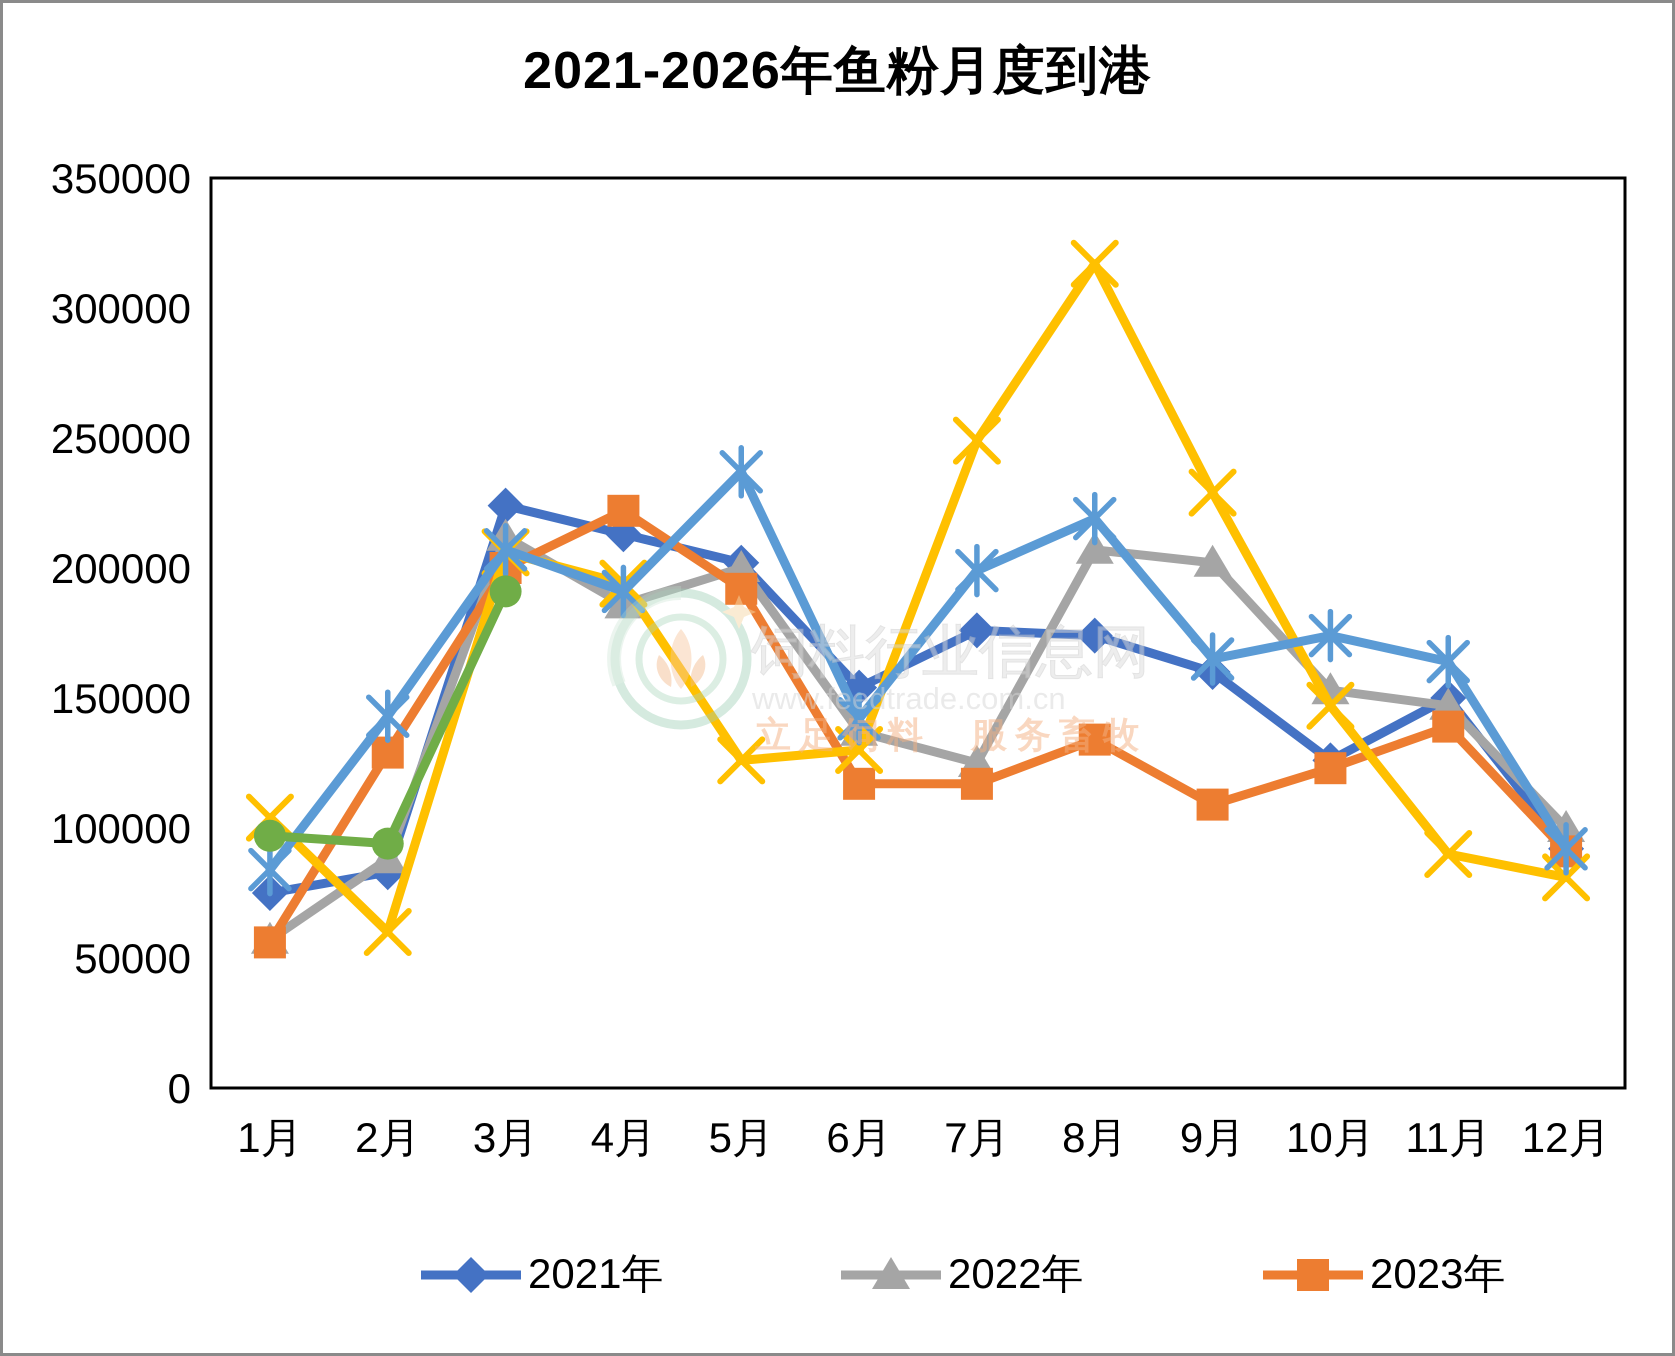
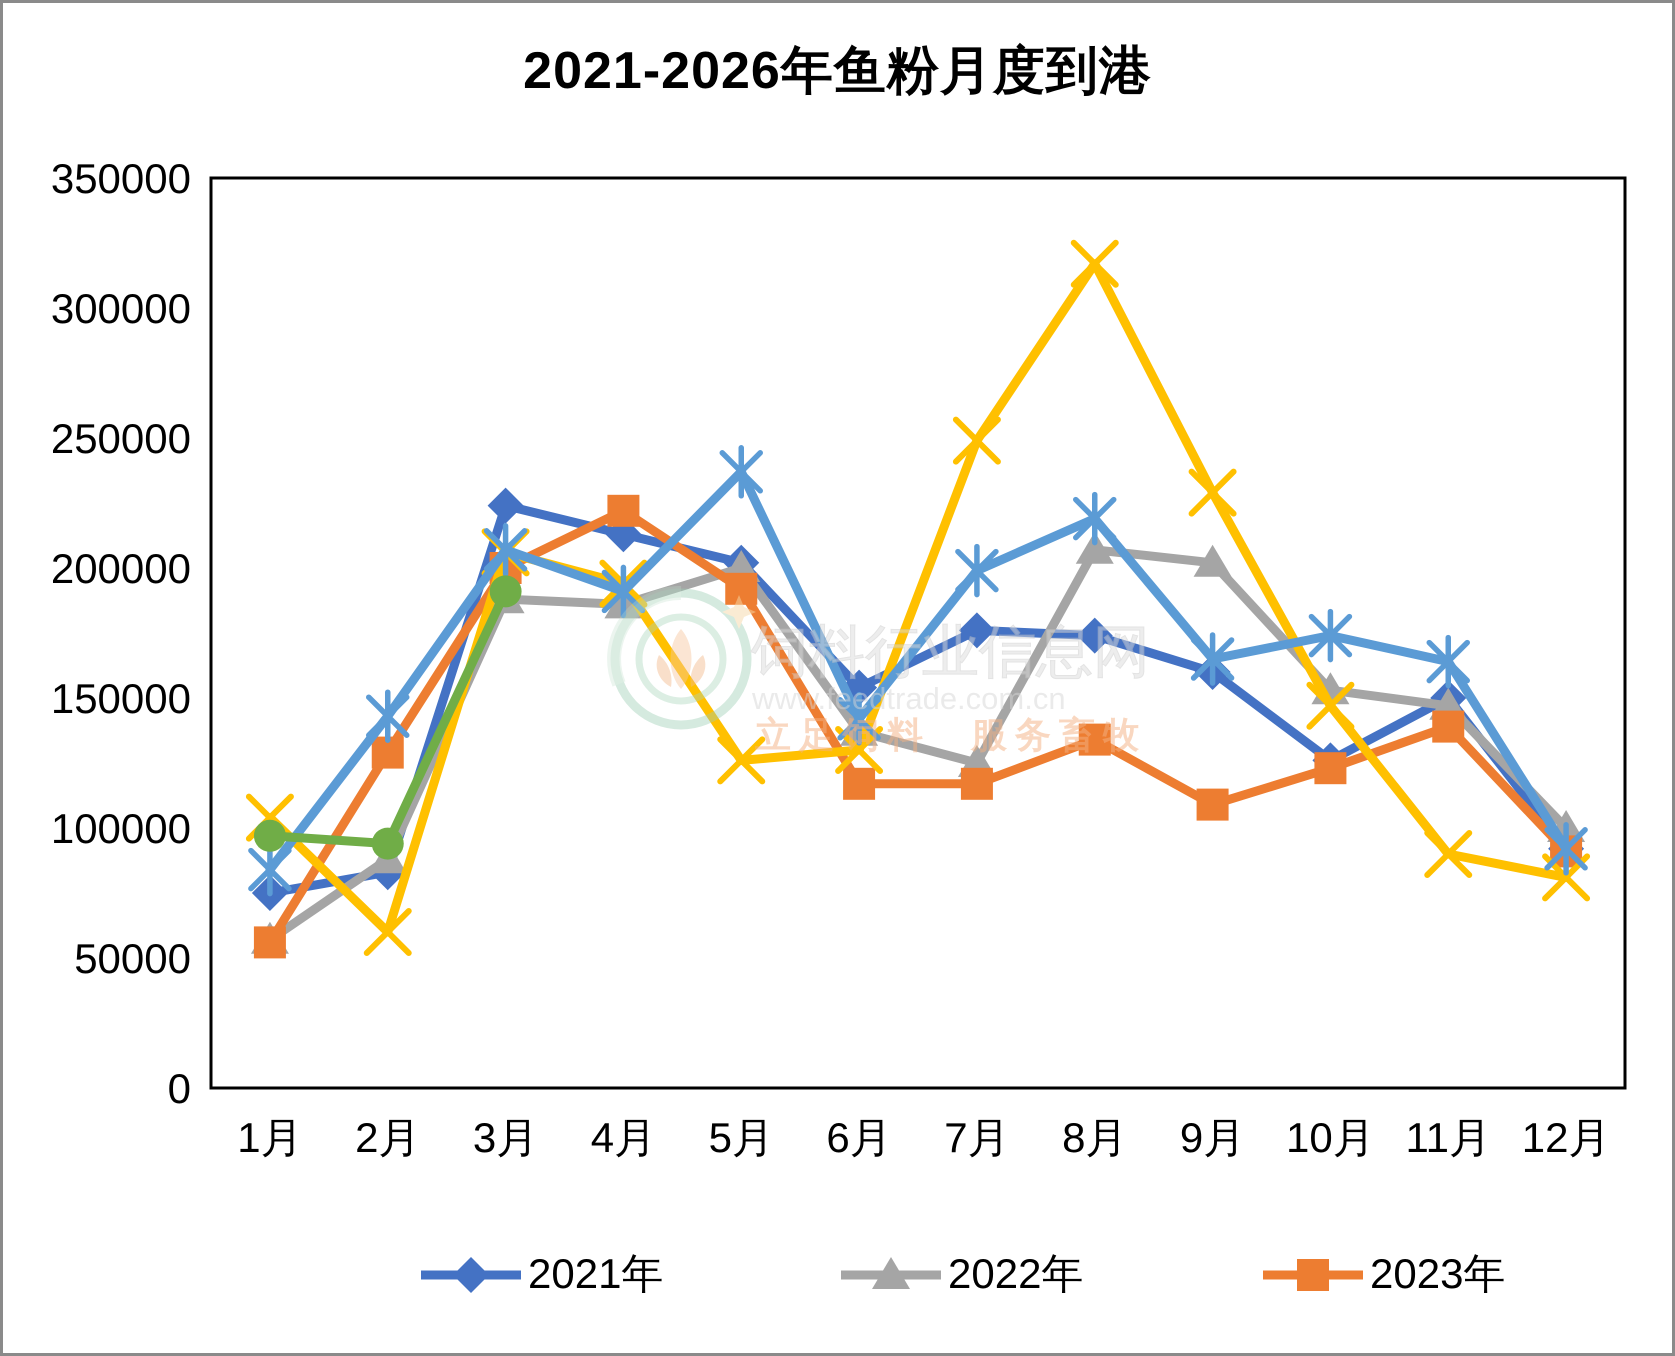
2022年/3月: 212000 -> 188000
